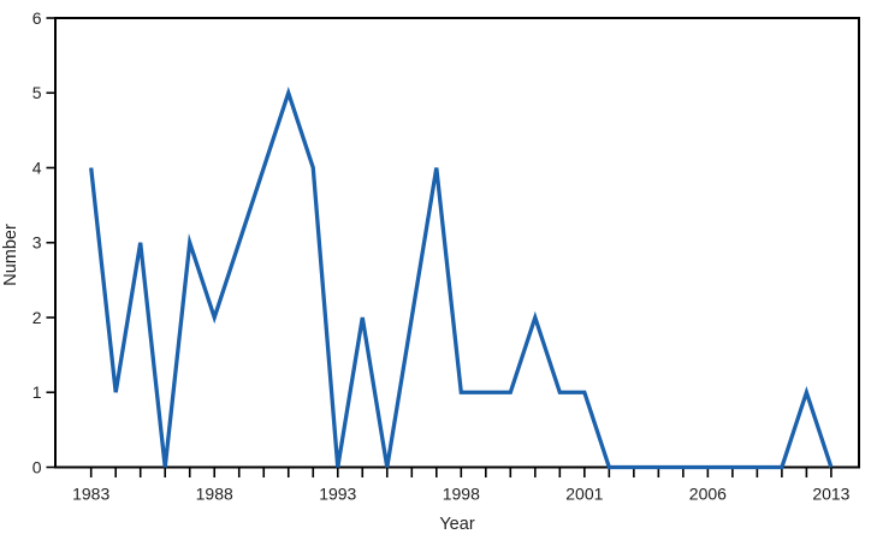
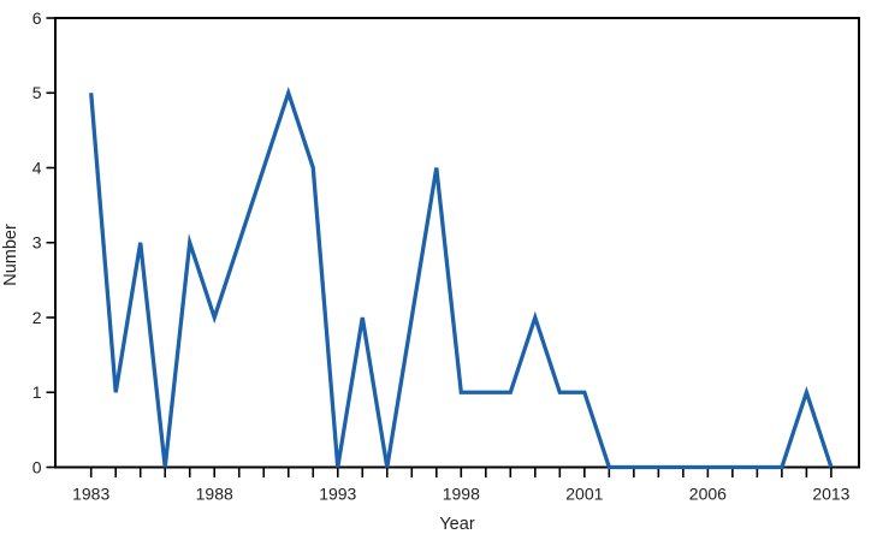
1983: 4 -> 5
